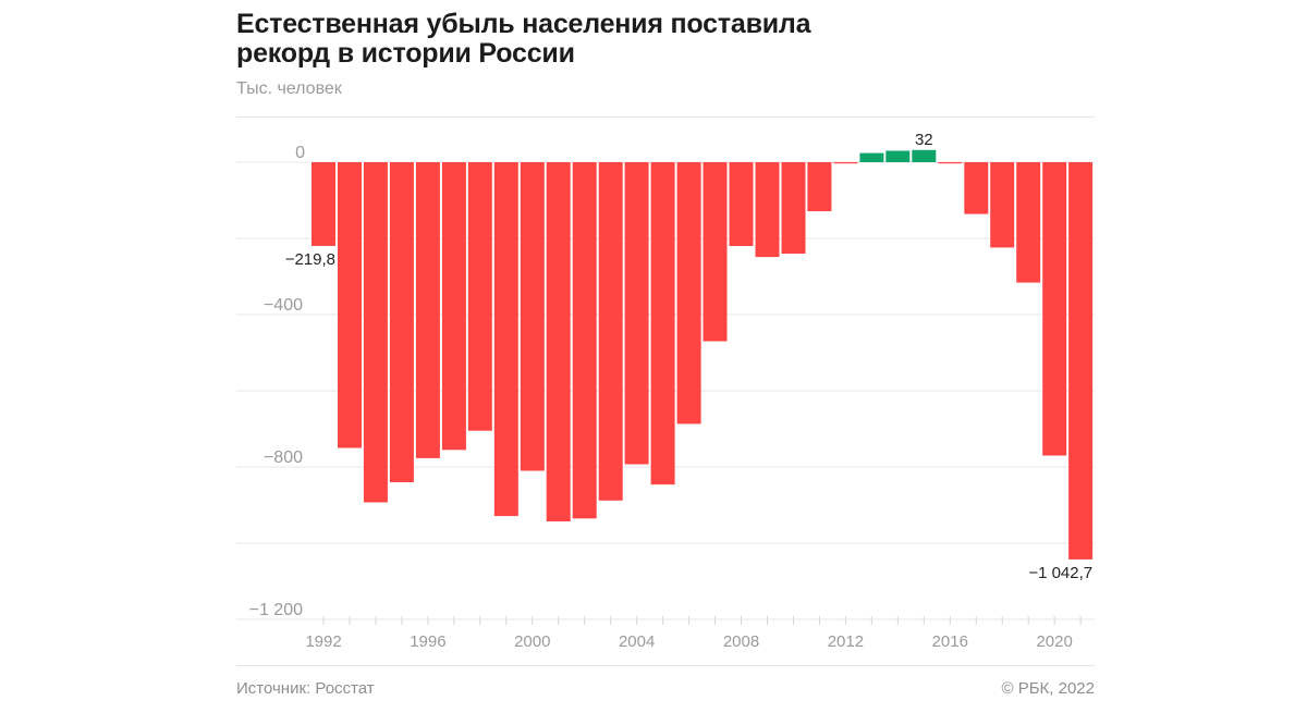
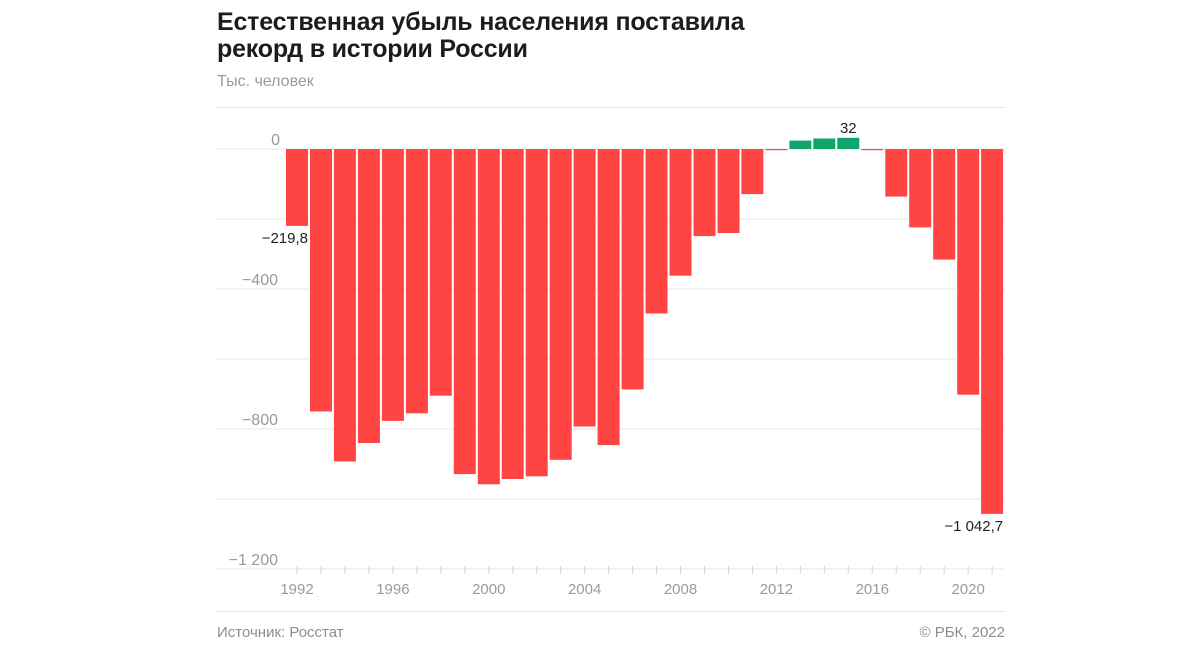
2000: -810 -> -960
2008: -220 -> -360
2020: -770 -> -700
